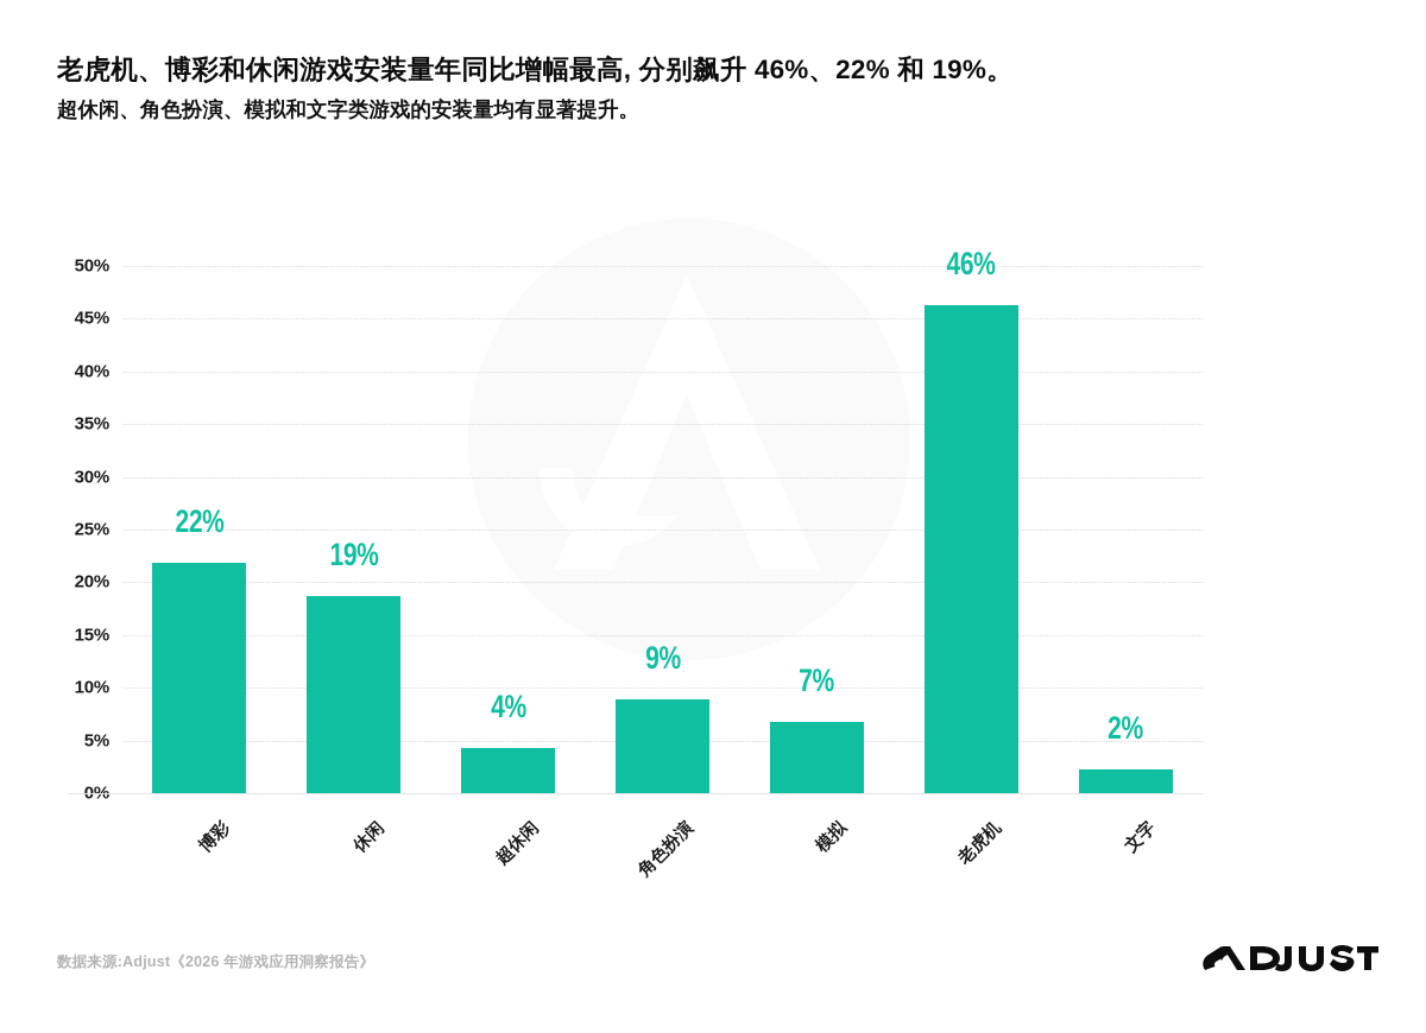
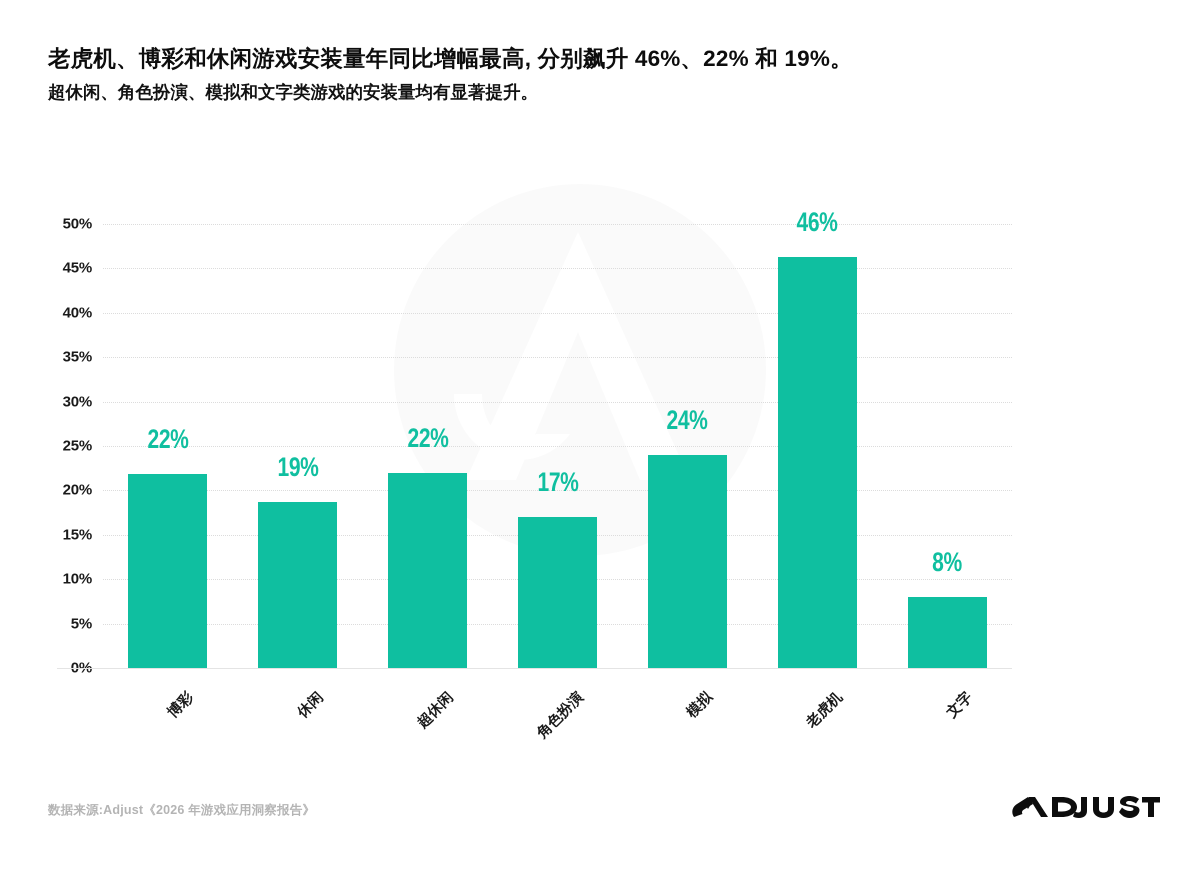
超休闲: 4% -> 22%
角色扮演: 9% -> 17%
模拟: 7% -> 24%
文字: 2% -> 8%
